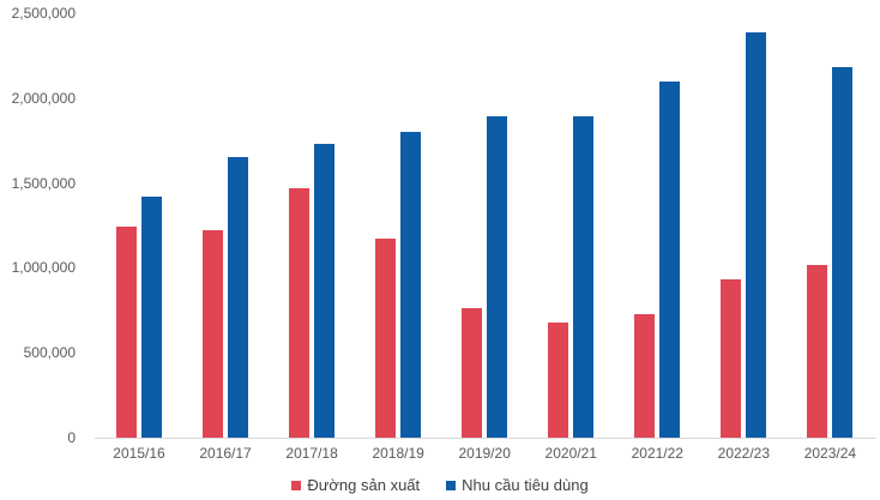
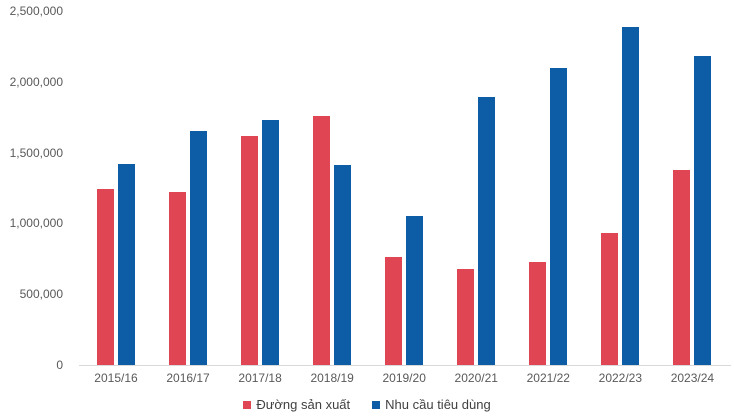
Đường sản xuất/2017/18: 1470000 -> 1620000
Đường sản xuất/2018/19: 1170000 -> 1760000
Nhu cầu tiêu dùng/2018/19: 1800000 -> 1410000
Nhu cầu tiêu dùng/2019/20: 1890000 -> 1050000
Đường sản xuất/2023/24: 1020000 -> 1380000
